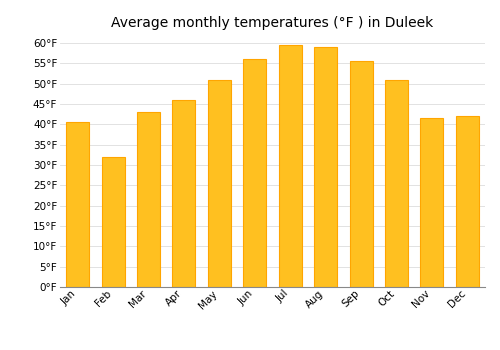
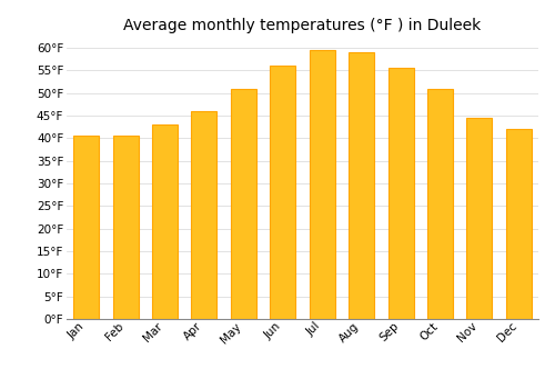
Feb: 32.0°F -> 40.5°F
Nov: 41.5°F -> 44.5°F
